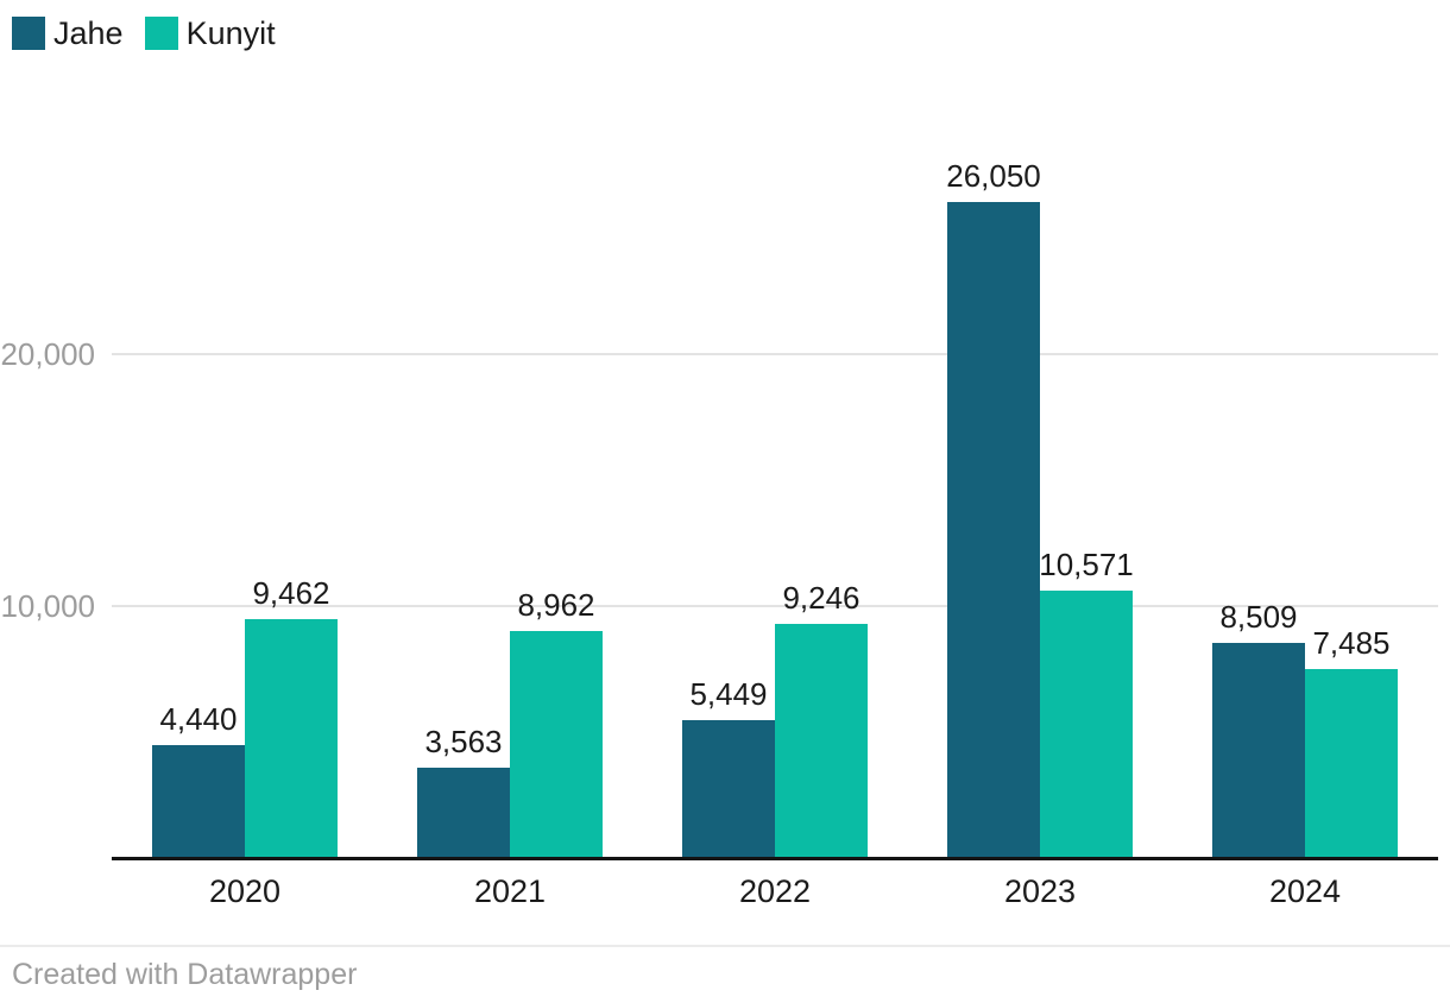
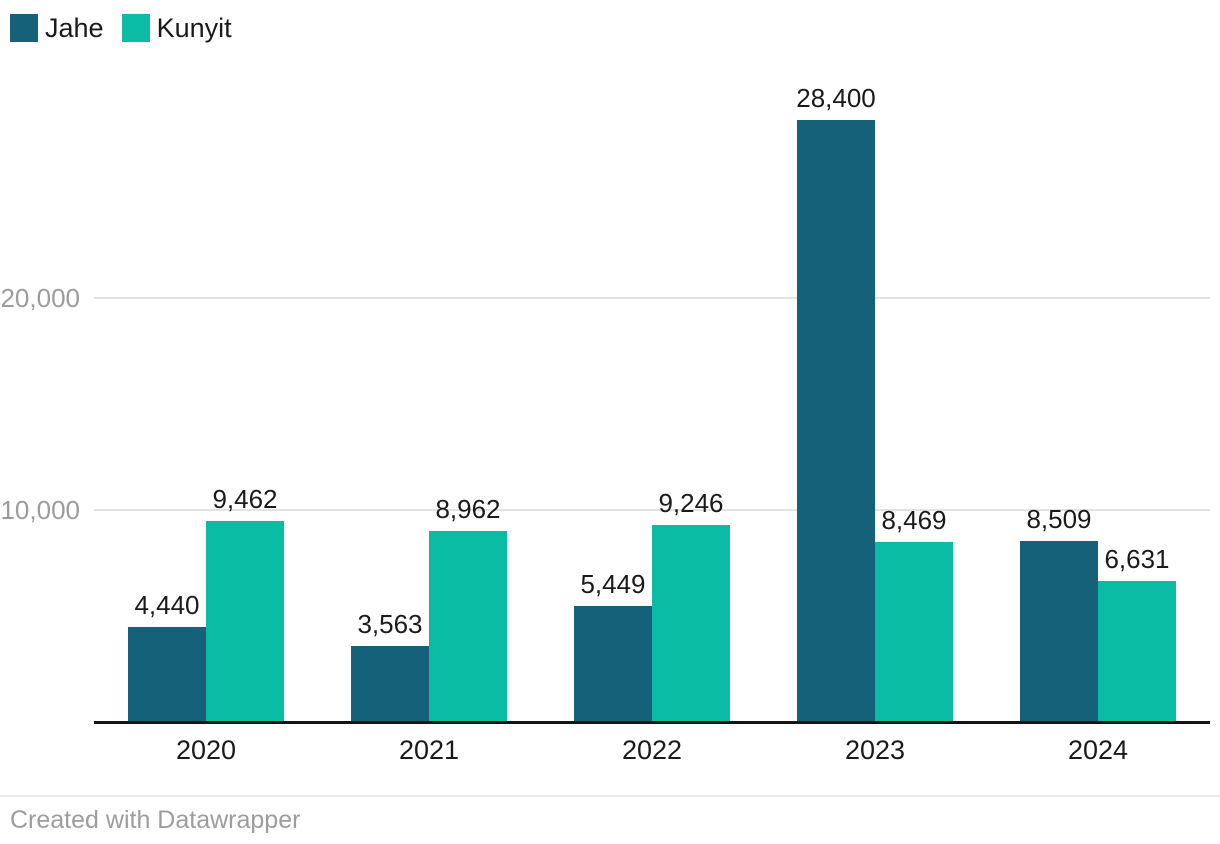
Jahe/2023: 26,050 -> 28,400
Kunyit/2023: 10,571 -> 8,469
Kunyit/2024: 7,485 -> 6,631
